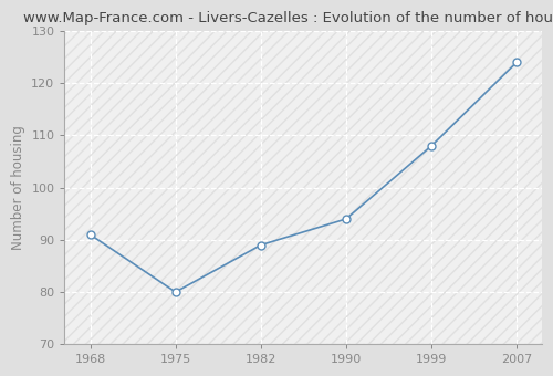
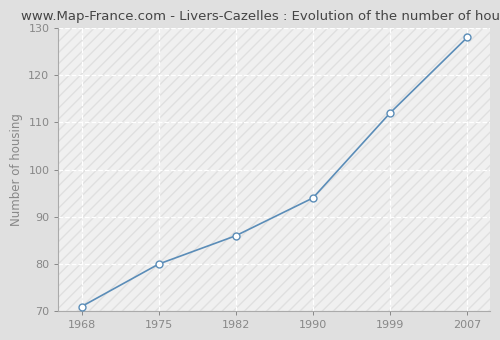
1968: 91 -> 71
1982: 89 -> 86
1999: 108 -> 112
2007: 124 -> 128
